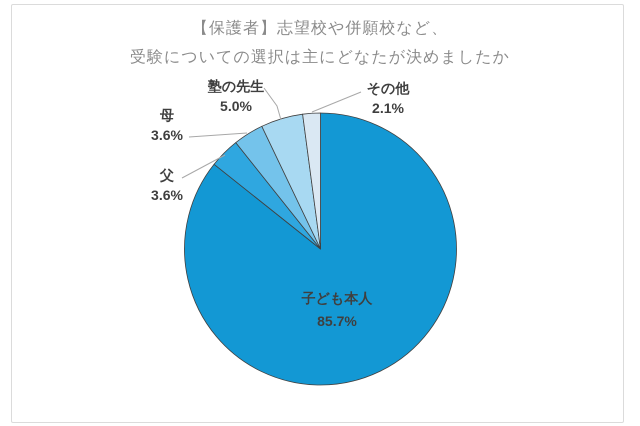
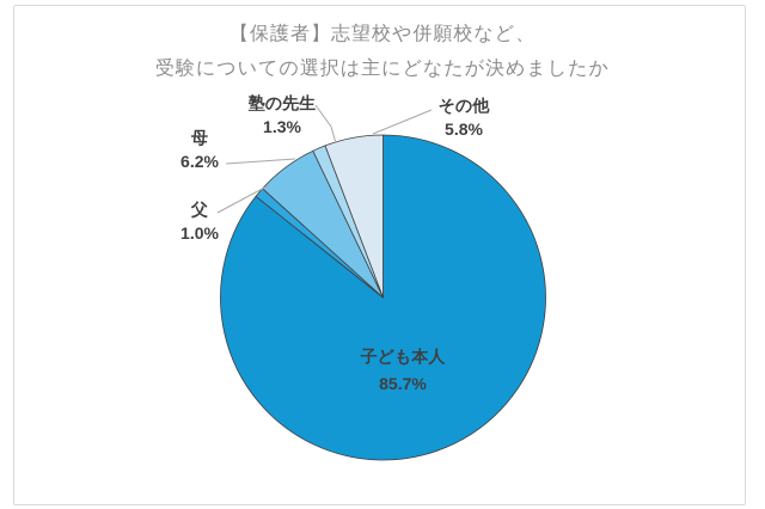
父: 3.6% -> 1.0%
母: 3.6% -> 6.2%
塾の先生: 5.0% -> 1.3%
その他: 2.1% -> 5.8%
